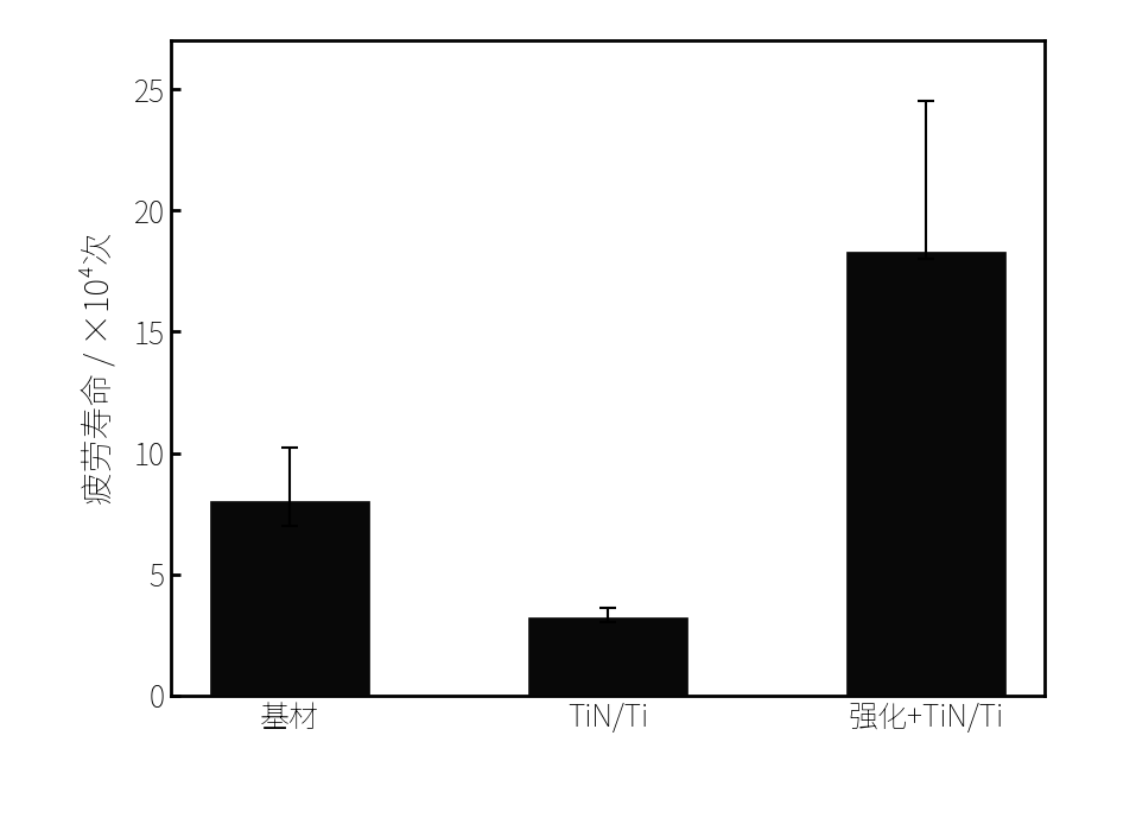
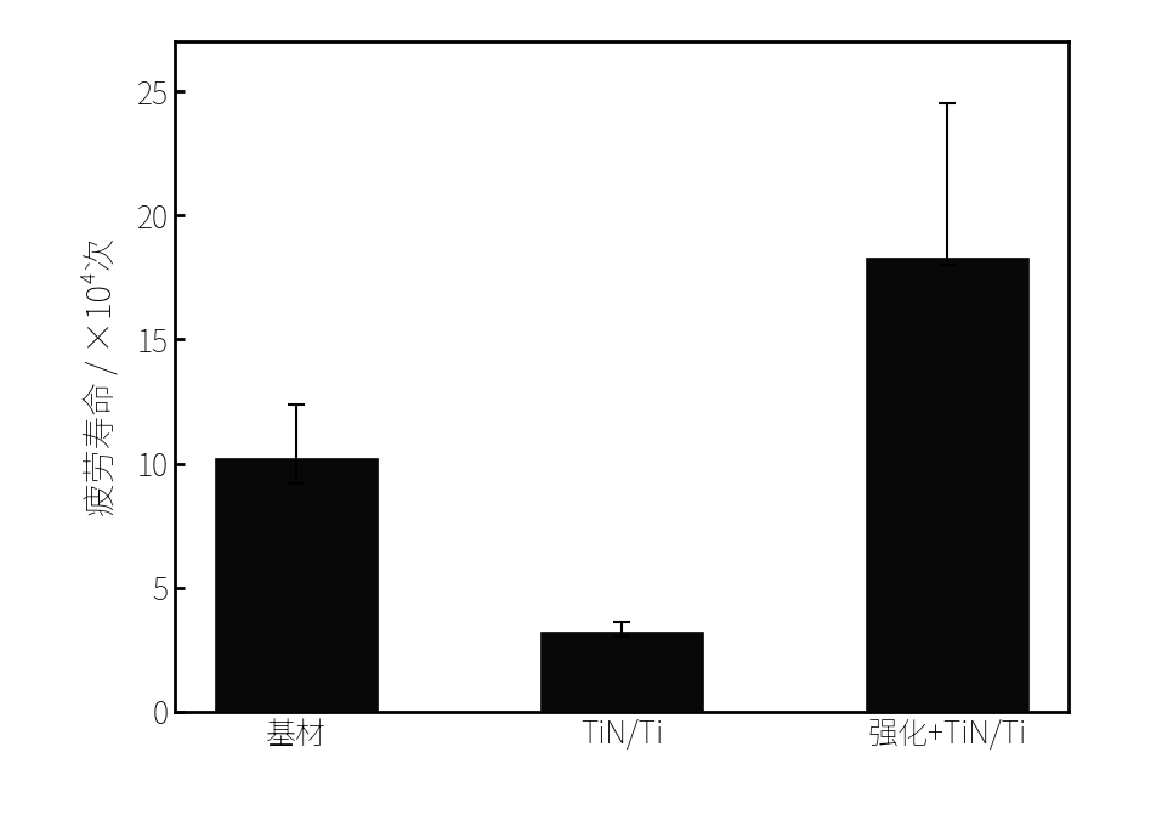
基材: 8.0 -> 10.2
